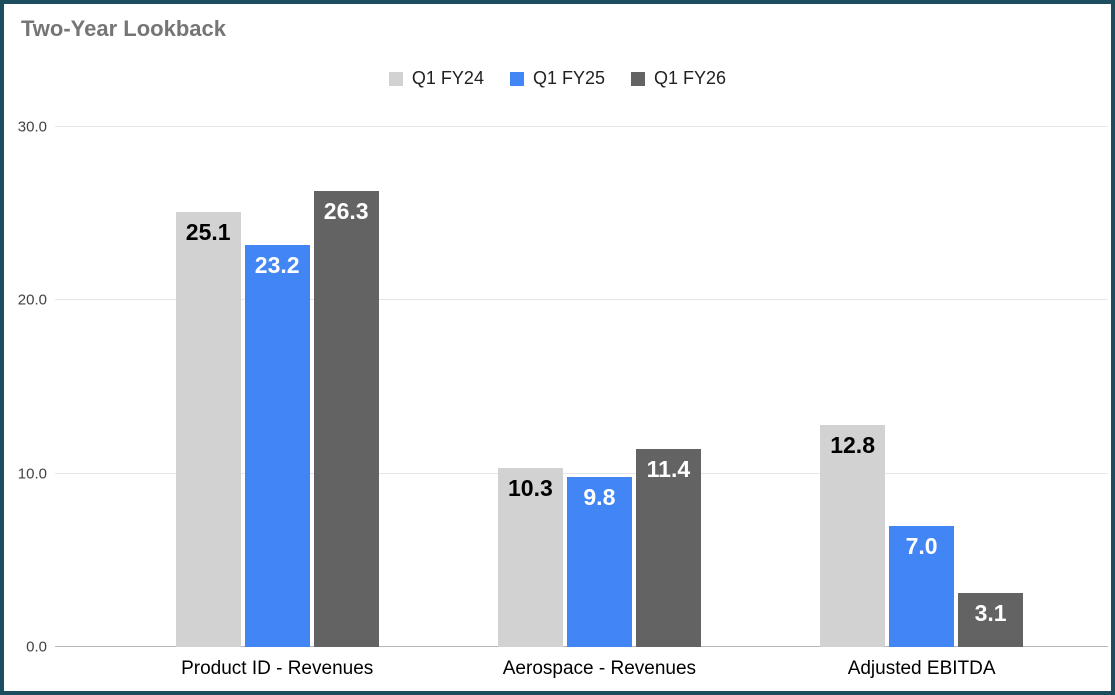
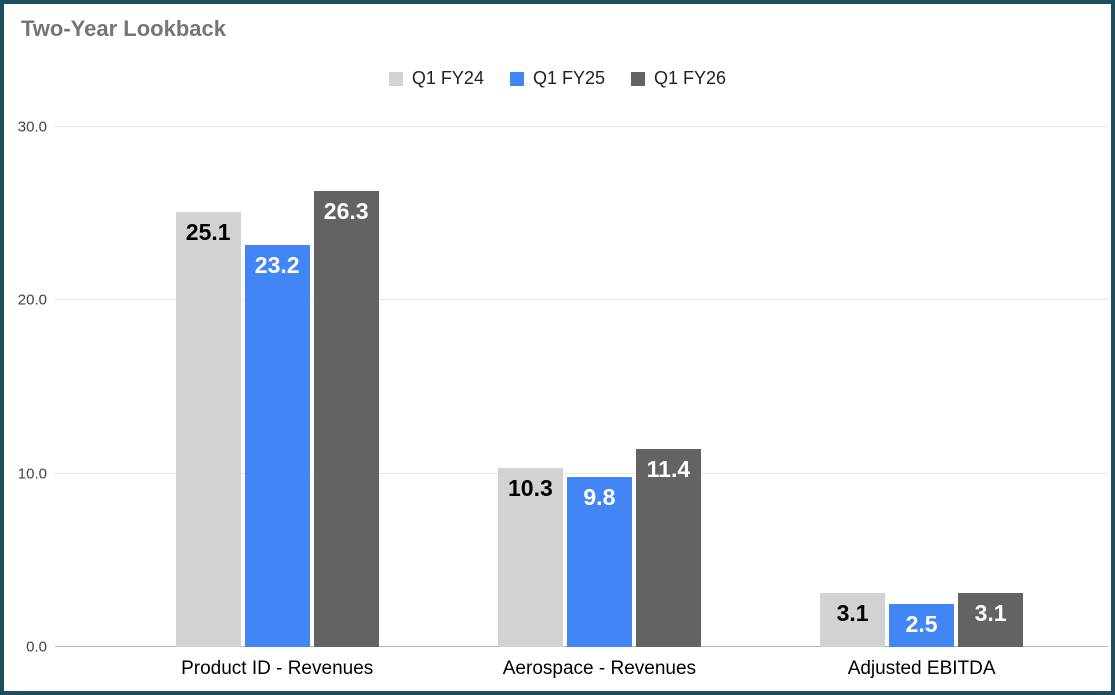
Q1 FY24/Adjusted EBITDA: 12.8 -> 3.1
Q1 FY25/Adjusted EBITDA: 7.0 -> 2.5
